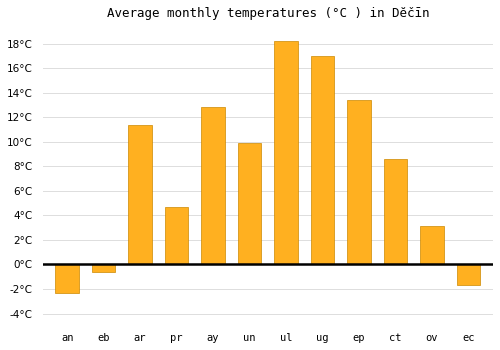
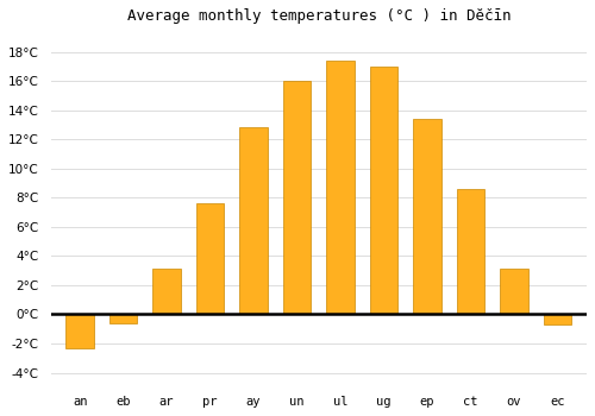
ar: 11.4°C -> 3.1°C
pr: 4.7°C -> 7.6°C
un: 9.9°C -> 16.0°C
ul: 18.2°C -> 17.4°C
ec: -1.7°C -> -0.7°C
